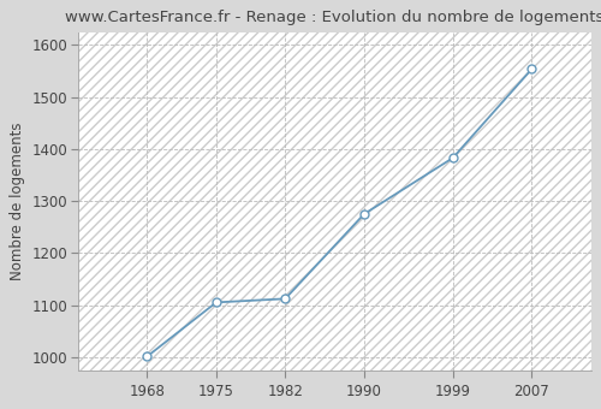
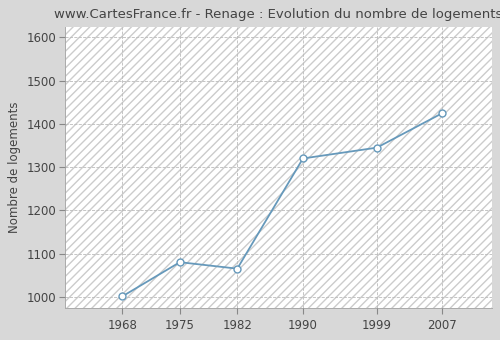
1975: 1105 -> 1080
1982: 1112 -> 1065
1990: 1275 -> 1320
1999: 1383 -> 1345
2007: 1554 -> 1425
